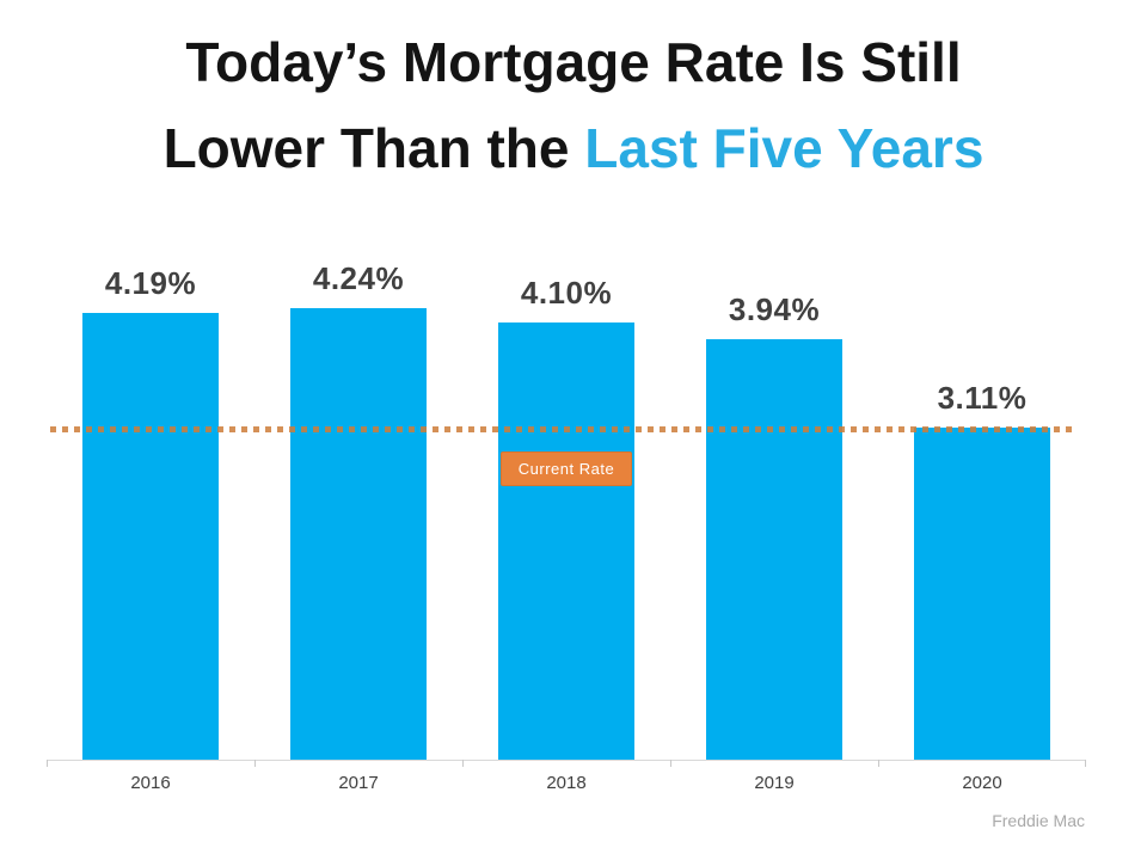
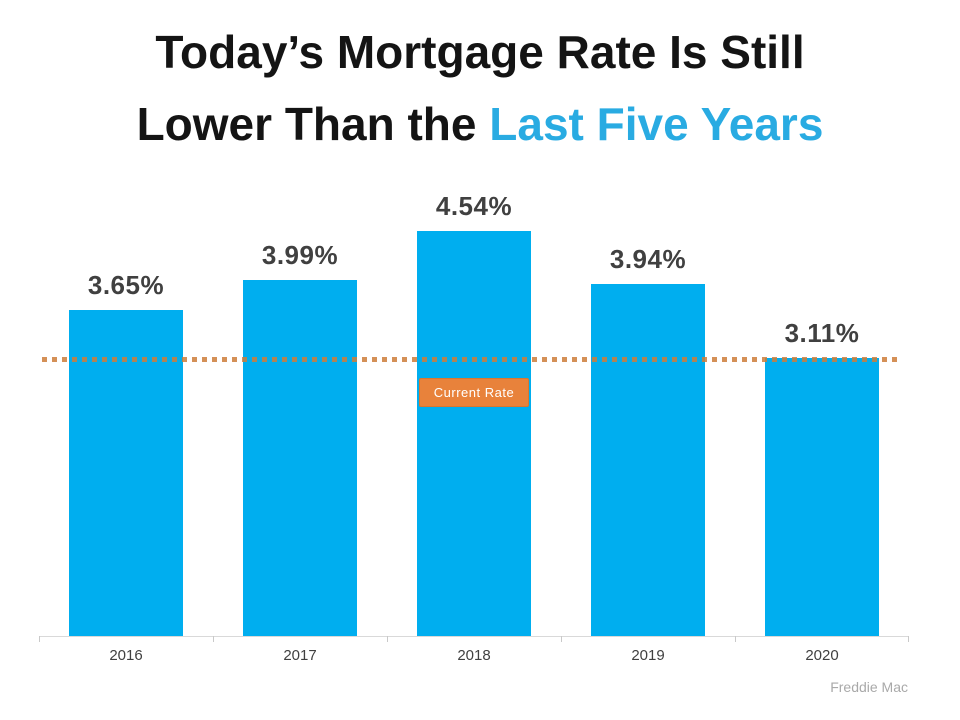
2016: 4.19% -> 3.65%
2017: 4.24% -> 3.99%
2018: 4.10% -> 4.54%
